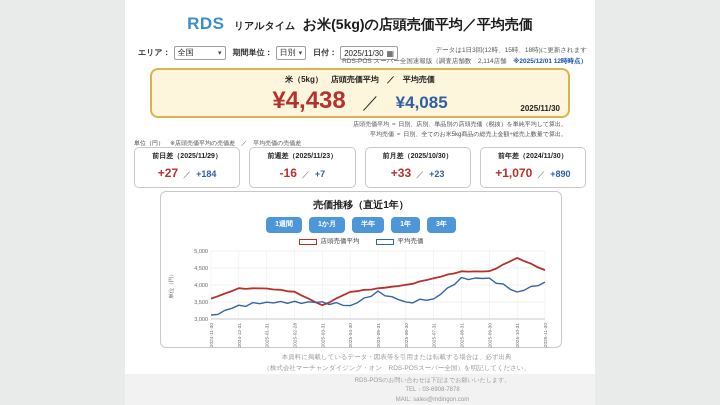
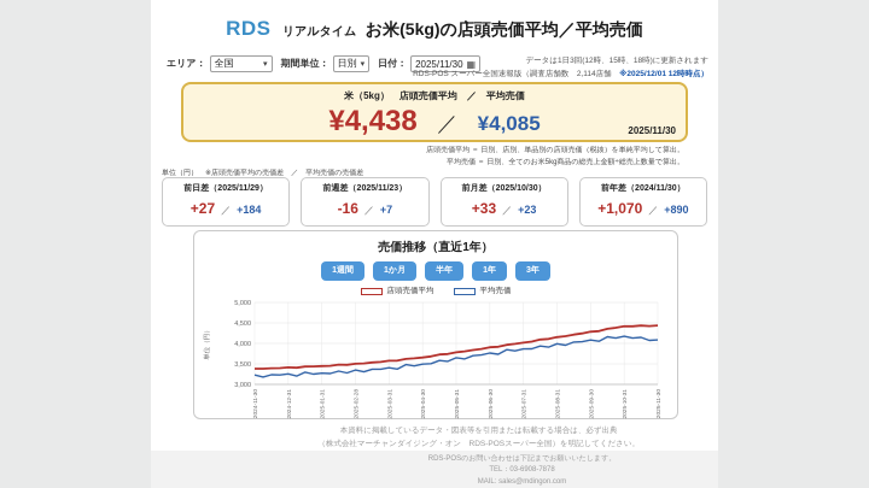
店頭売価平均/2024-11-30: 3600 -> 3400
平均売価/2024-11-30: 3100 -> 3200
店頭売価平均/2024-12-31: 3900 -> 3400
平均売価/2024-12-31: 3400 -> 3200
店頭売価平均/2025-01-31: 3900 -> 3400
平均売価/2025-01-31: 3500 -> 3300
店頭売価平均/2025-02-28: 3800 -> 3500
平均売価/2025-02-28: 3500 -> 3300
店頭売価平均/2025-03-31: 3400 -> 3600
平均売価/2025-03-31: 3500 -> 3400
店頭売価平均/2025-04-30: 3800 -> 3700
平均売価/2025-04-30: 3400 -> 3500
店頭売価平均/2025-05-31: 3900 -> 3800
平均売価/2025-05-31: 3800 -> 3600
店頭売価平均/2025-06-30: 4000 -> 3900
平均売価/2025-06-30: 3500 -> 3800
店頭売価平均/2025-07-31: 4200 -> 4000
平均売価/2025-07-31: 3600 -> 3900
店頭売価平均/2025-08-31: 4400 -> 4200
平均売価/2025-08-31: 4200 -> 4000
店頭売価平均/2025-09-30: 4400 -> 4300
平均売価/2025-09-30: 4200 -> 4100
店頭売価平均/2025-10-31: 4800 -> 4400
平均売価/2025-10-31: 3800 -> 4200
